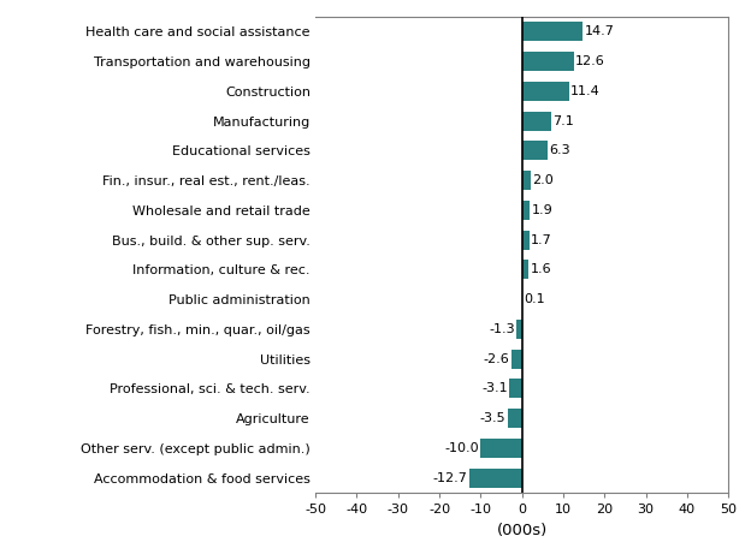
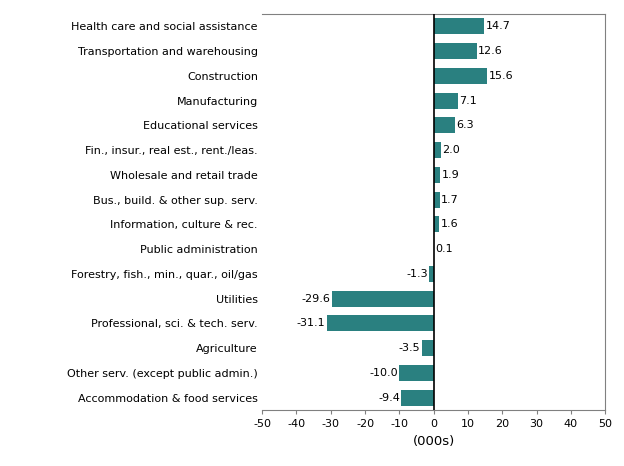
Construction: 11.4 -> 15.6
Utilities: -2.6 -> -29.6
Professional, sci. & tech. serv.: -3.1 -> -31.1
Accommodation & food services: -12.7 -> -9.4
